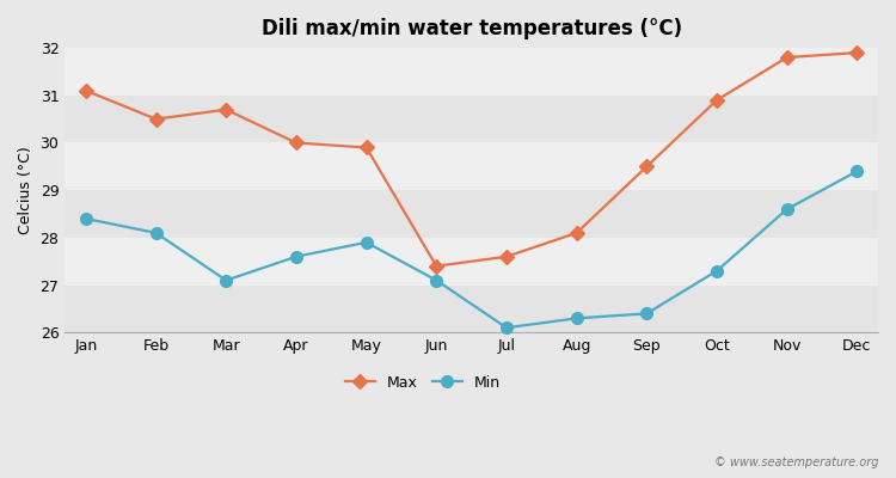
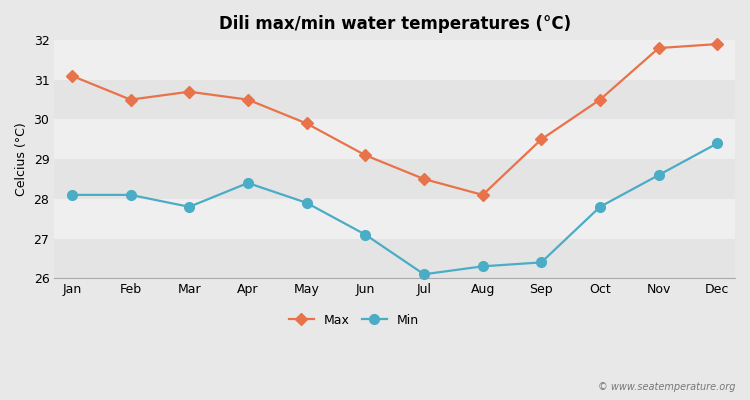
Min/Jan: 28.4 -> 28.1
Min/Mar: 27.1 -> 27.8
Max/Apr: 30.0 -> 30.5
Min/Apr: 27.6 -> 28.4
Max/Jun: 27.4 -> 29.1
Max/Jul: 27.6 -> 28.5
Max/Oct: 30.9 -> 30.5
Min/Oct: 27.3 -> 27.8
